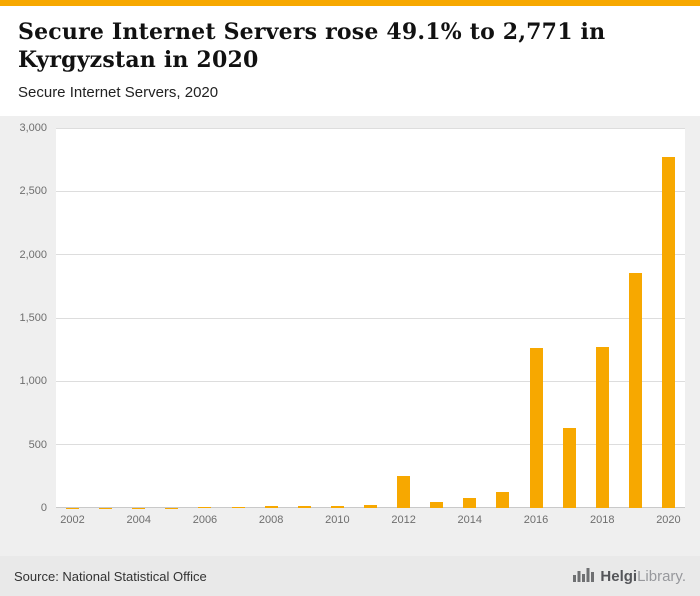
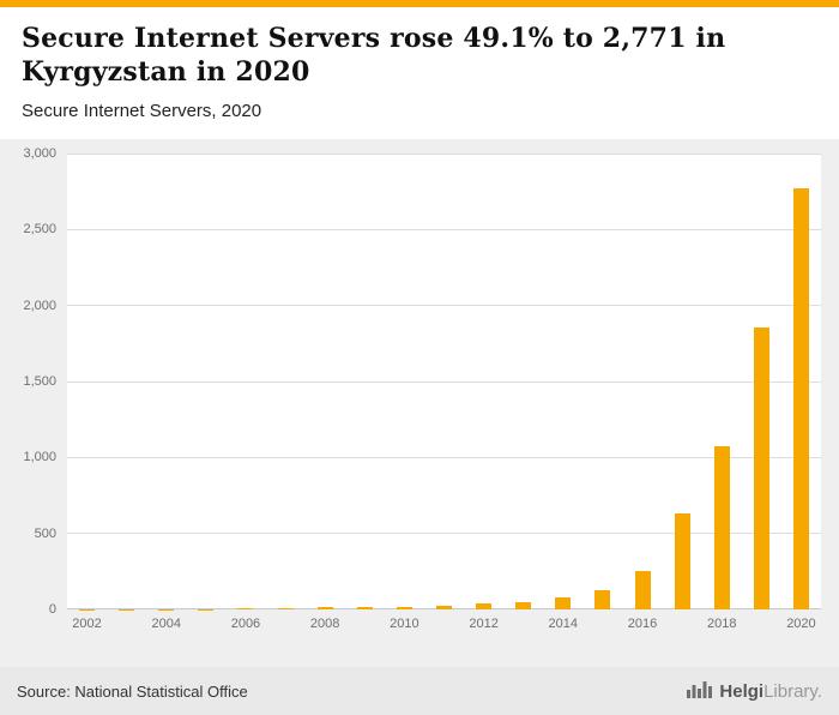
2012: 250 -> 40
2016: 1260 -> 250
2018: 1270 -> 1080
